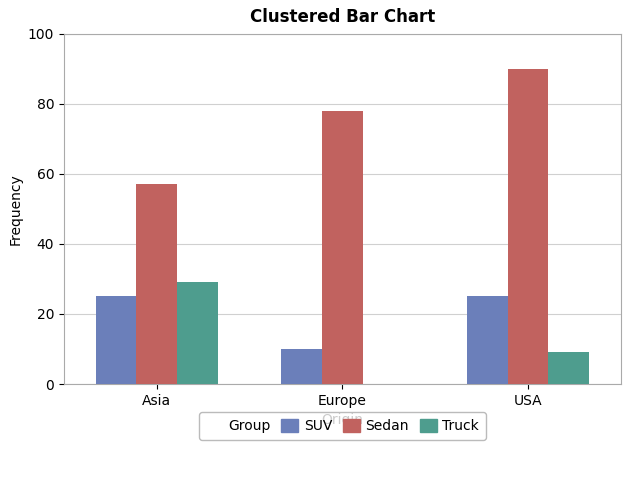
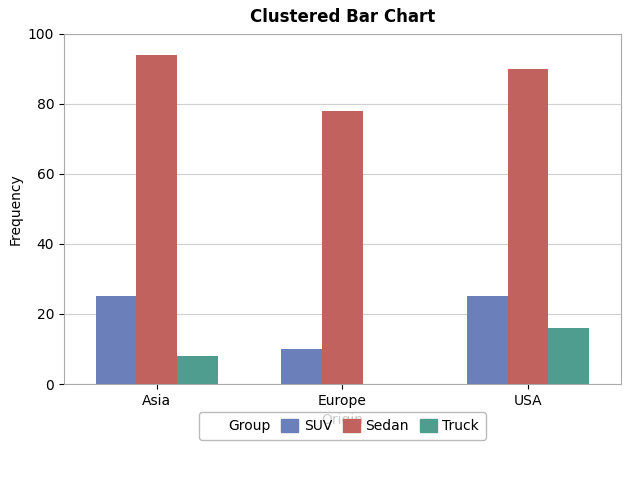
Sedan/Asia: 57 -> 94
Truck/Asia: 29 -> 8
Truck/USA: 9 -> 16
